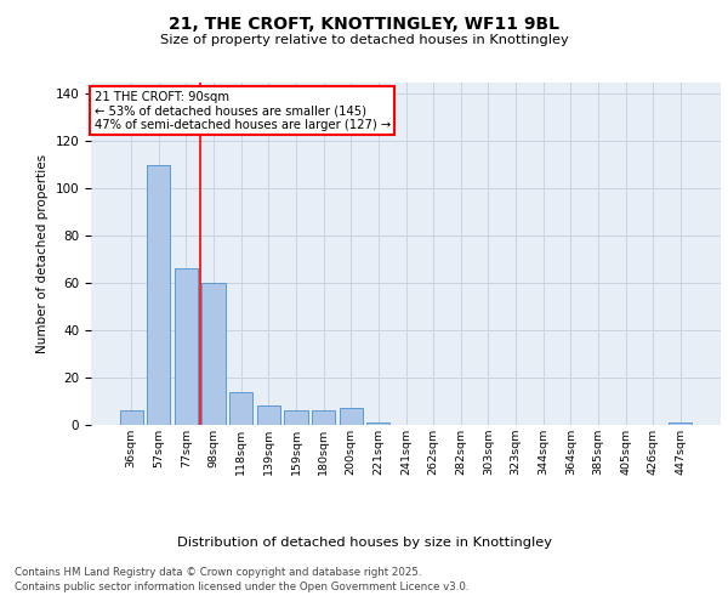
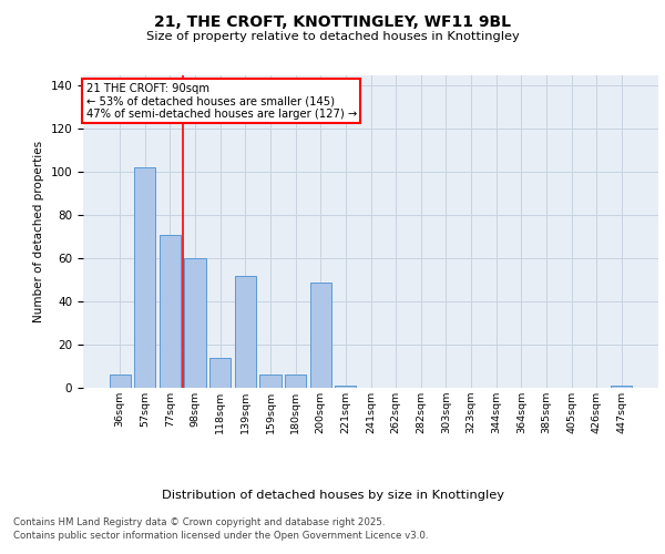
57sqm: 110 -> 102
77sqm: 66 -> 71
139sqm: 8 -> 52
200sqm: 7 -> 49
